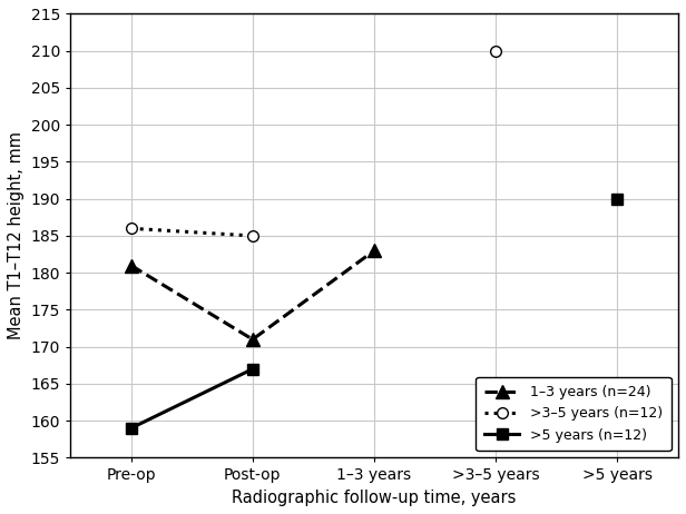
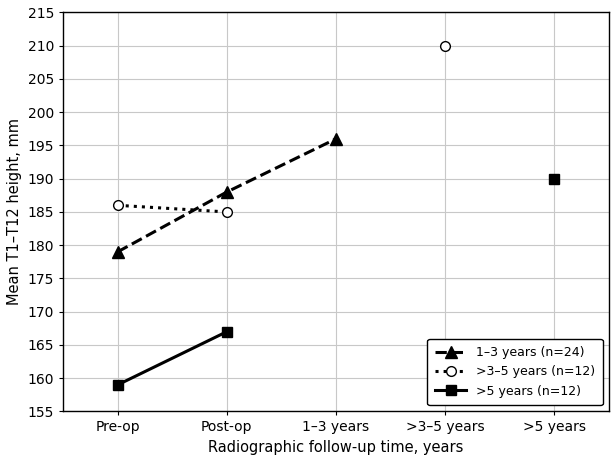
Pre-op: 181 -> 179
Post-op: 171 -> 188
1–3 years: 183 -> 196
